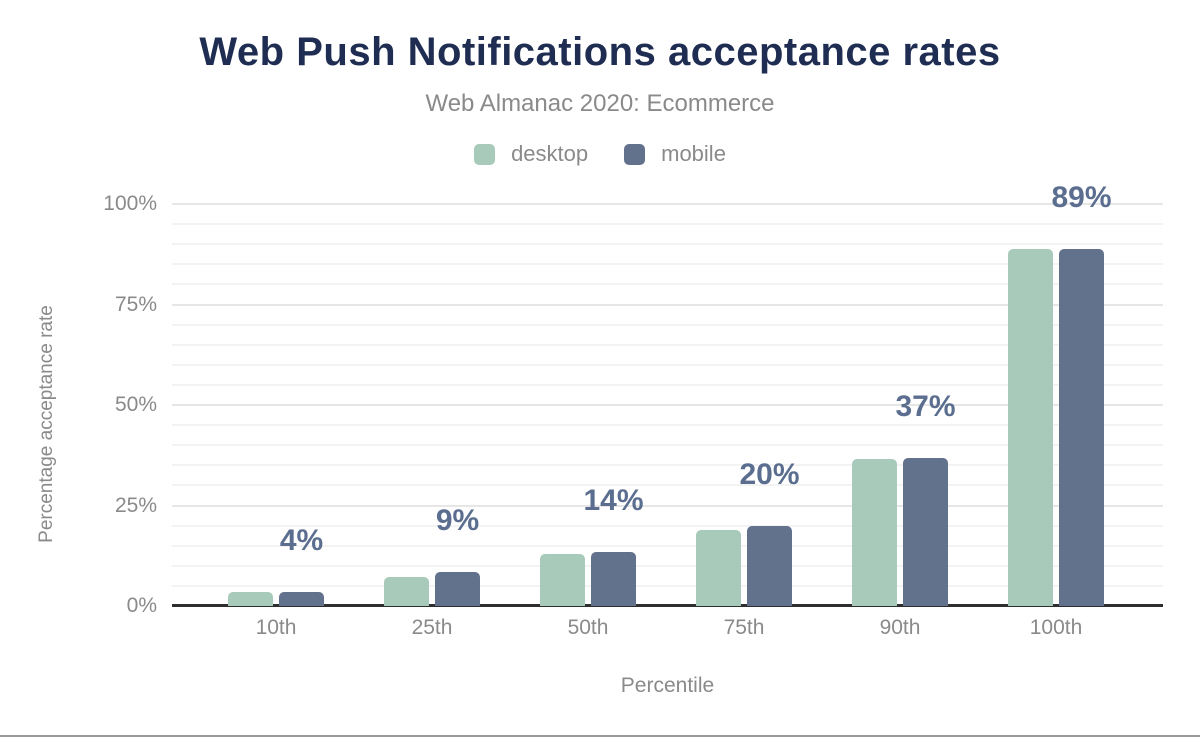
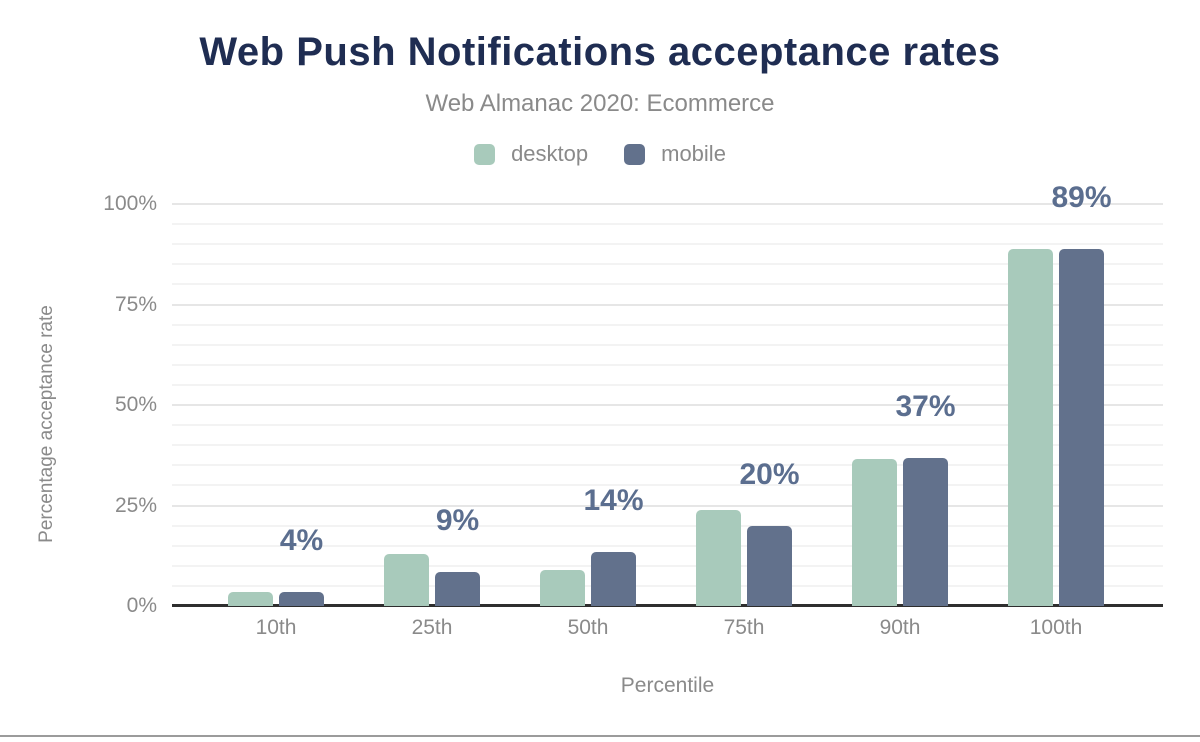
desktop/25th: 7% -> 13%
desktop/50th: 13% -> 9%
desktop/75th: 19% -> 24%
